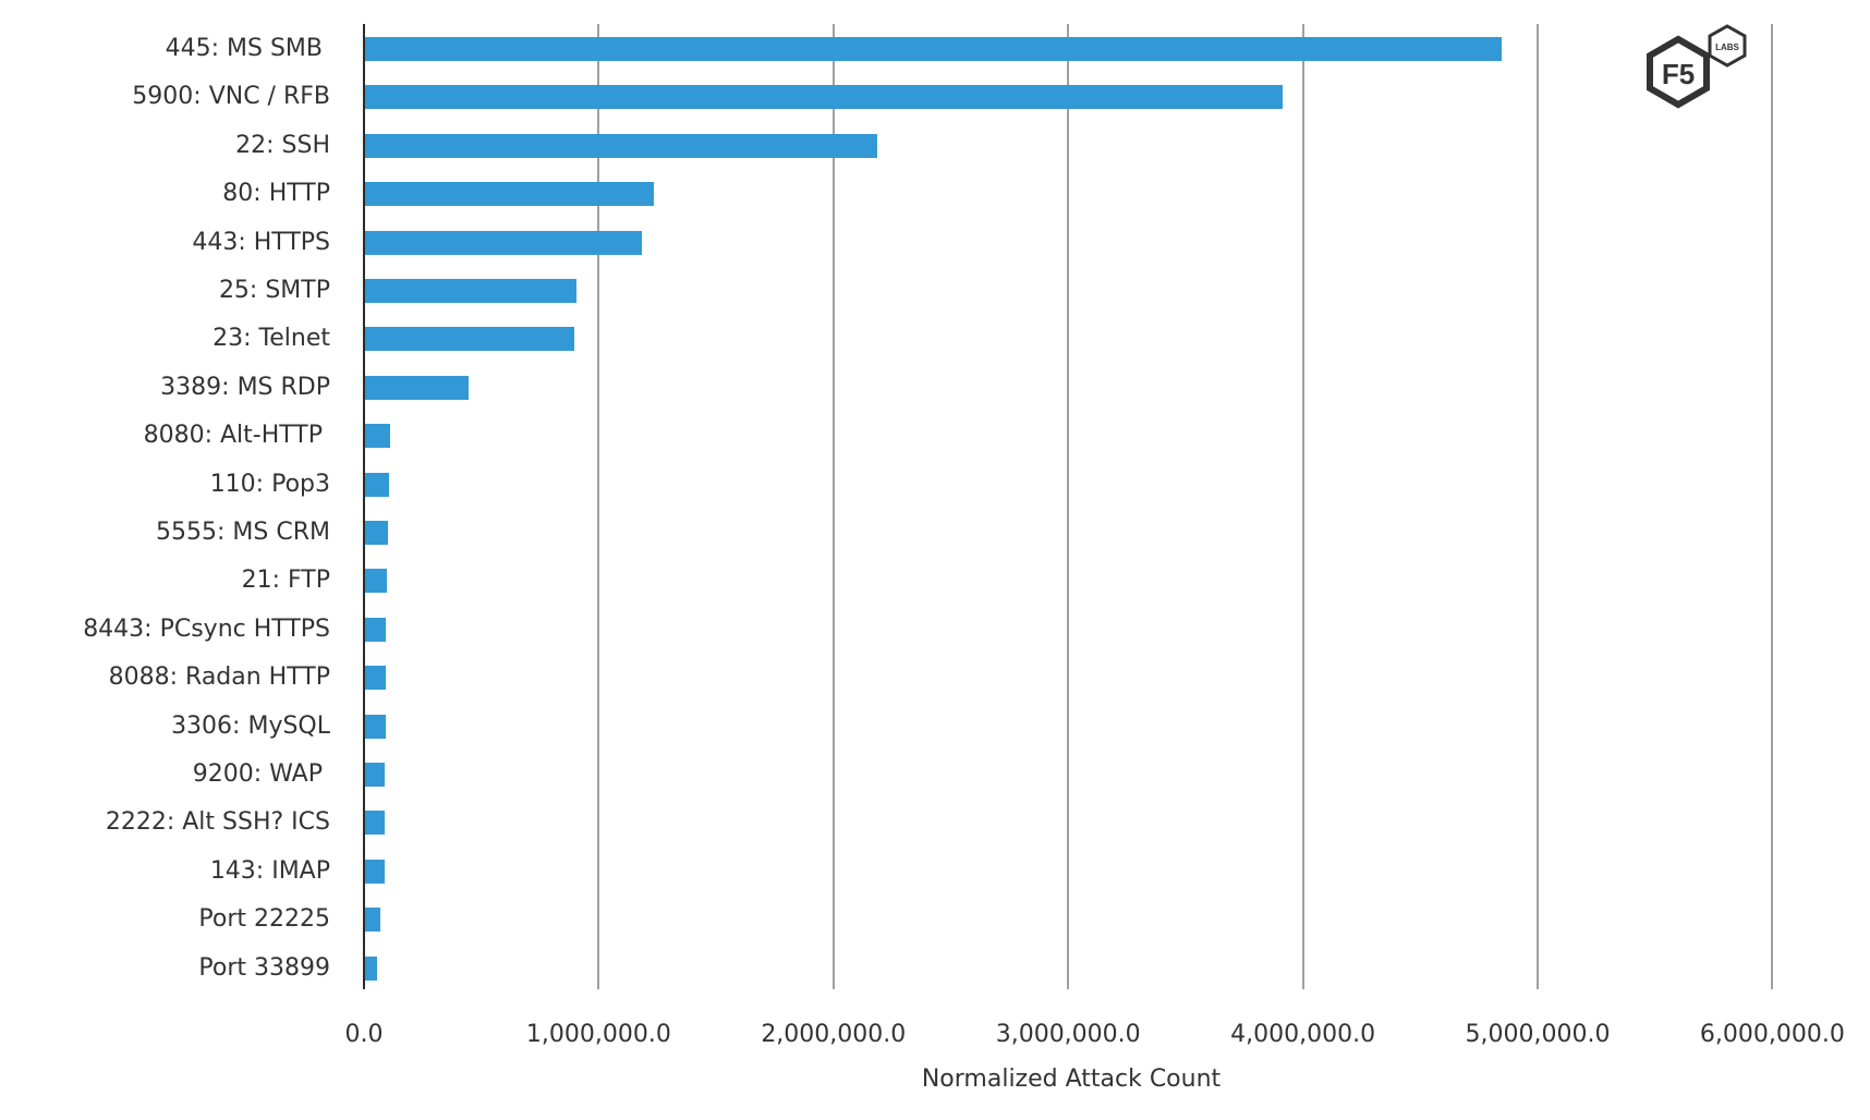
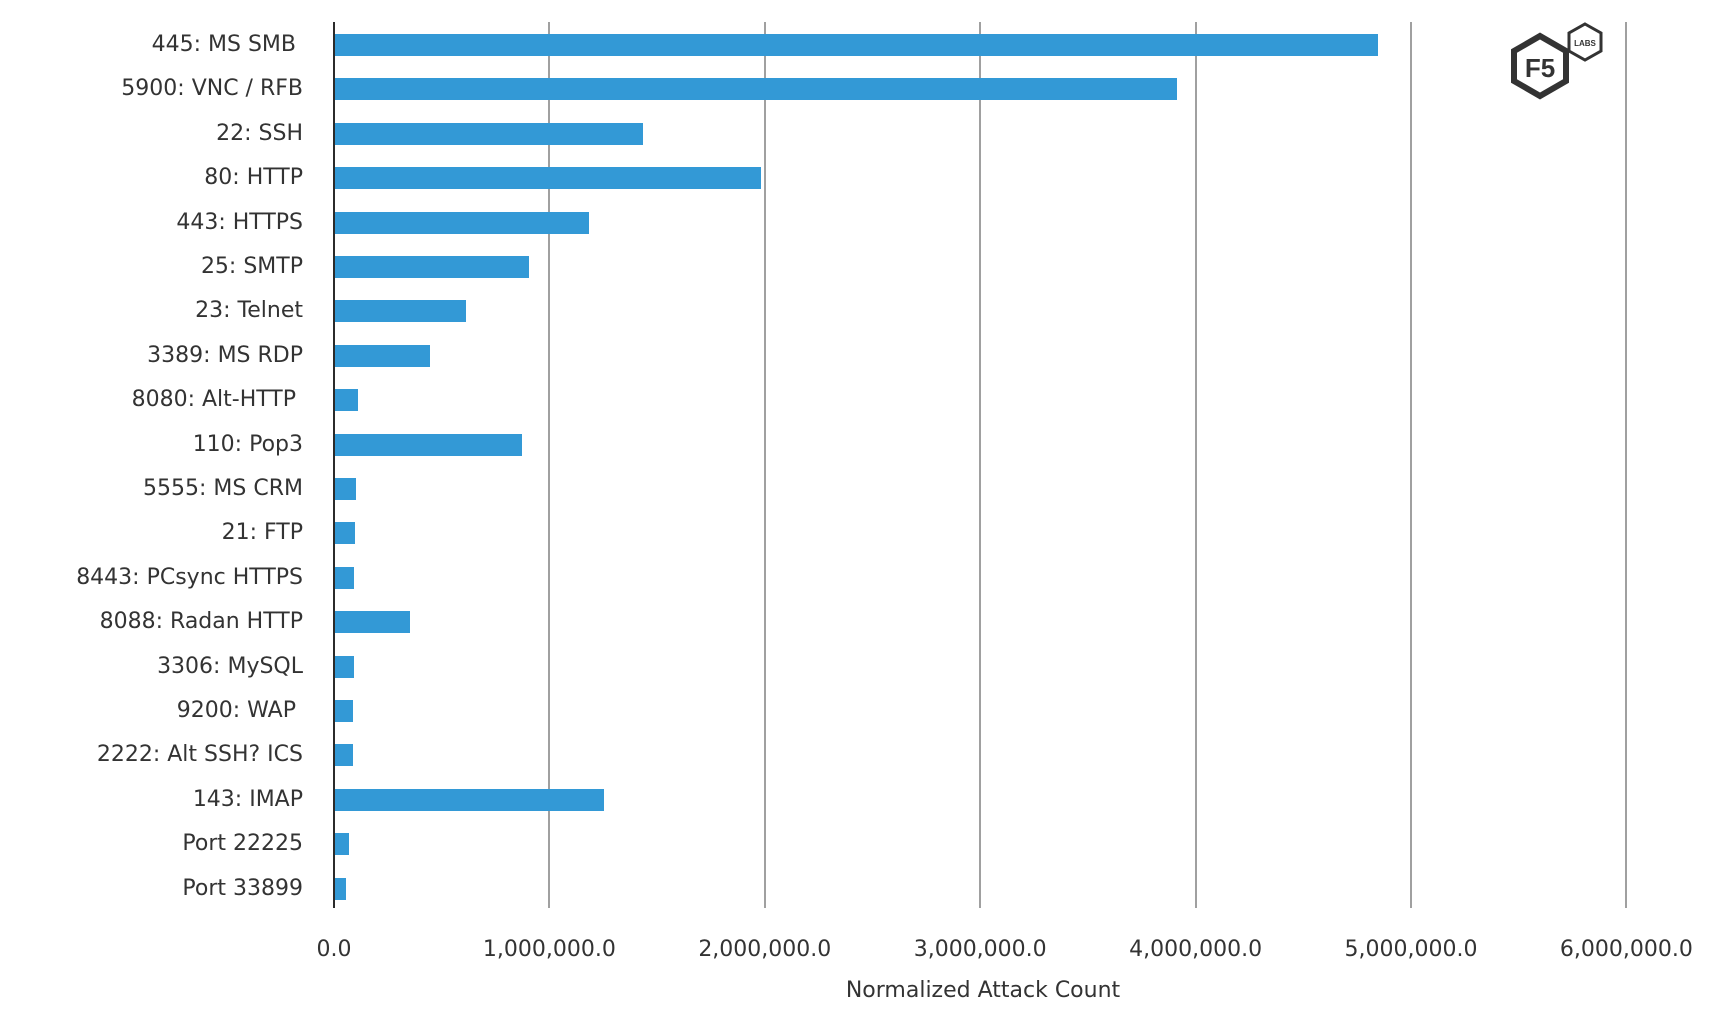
22: SSH: 2180000 -> 1430000
80: HTTP: 1230000 -> 1980000
23: Telnet: 890000 -> 610000
110: Pop3: 100000 -> 870000
8088: Radan HTTP: 90000 -> 350000
143: IMAP: 80000 -> 1250000
